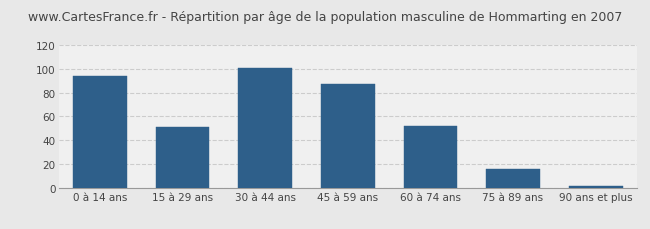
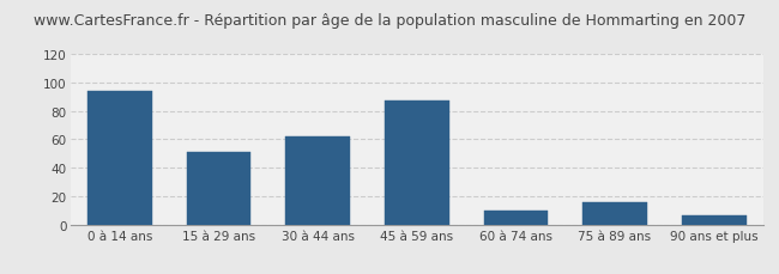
30 à 44 ans: 101 -> 62
60 à 74 ans: 52 -> 10
90 ans et plus: 1 -> 6
